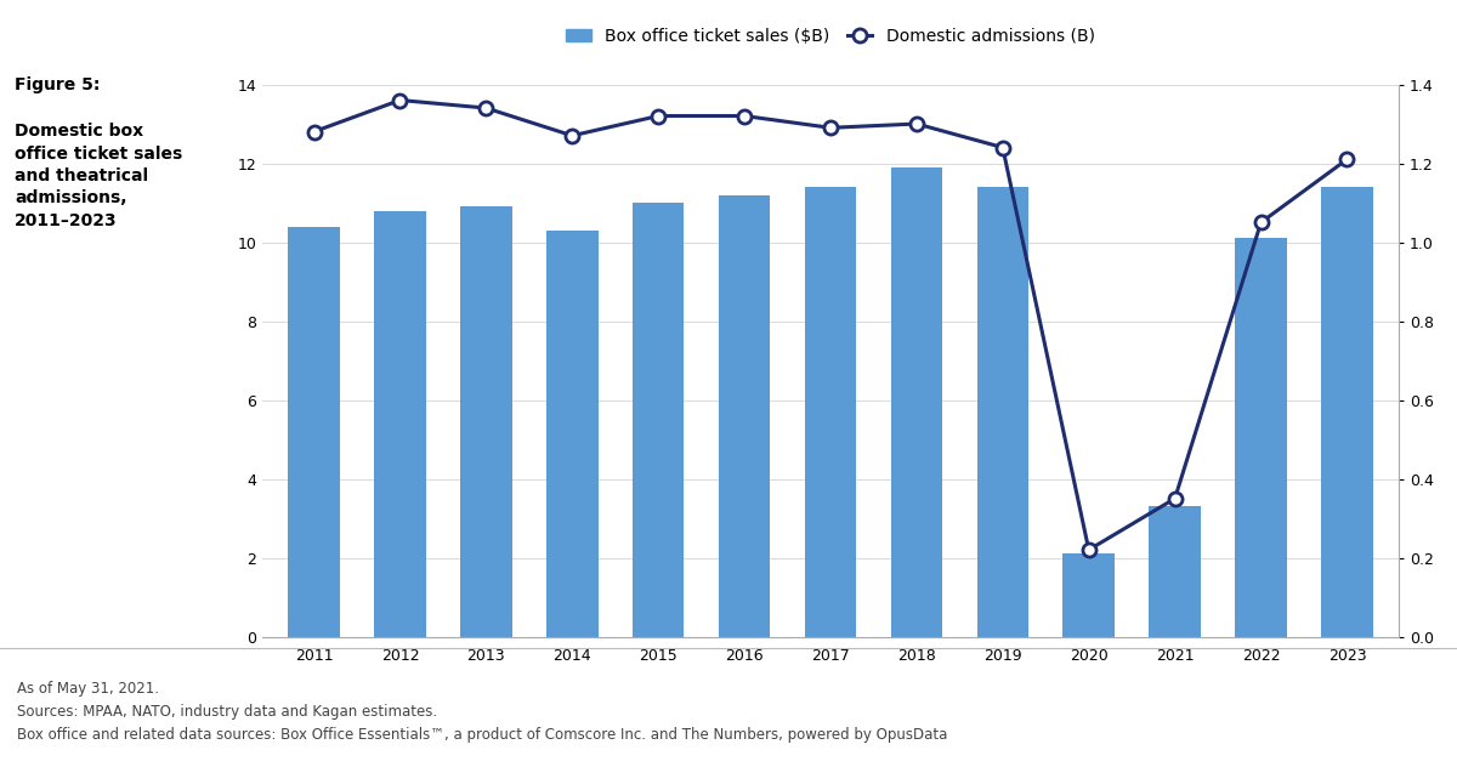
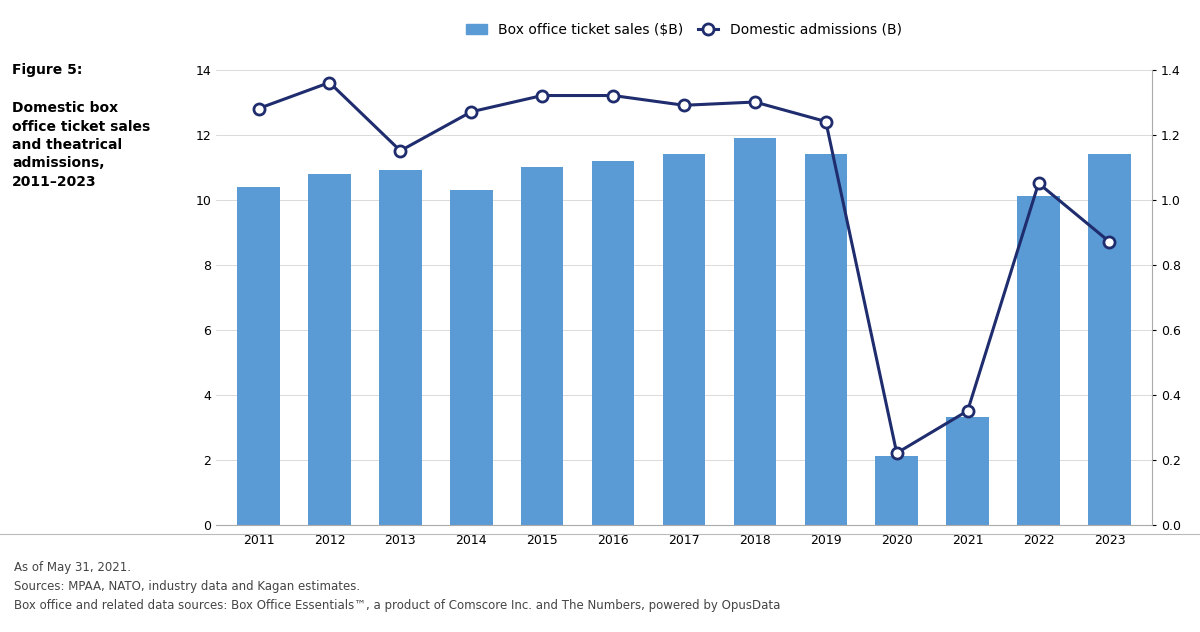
Domestic admissions (B)/2013: 1.34 -> 1.15
Domestic admissions (B)/2023: 1.21 -> 0.87
